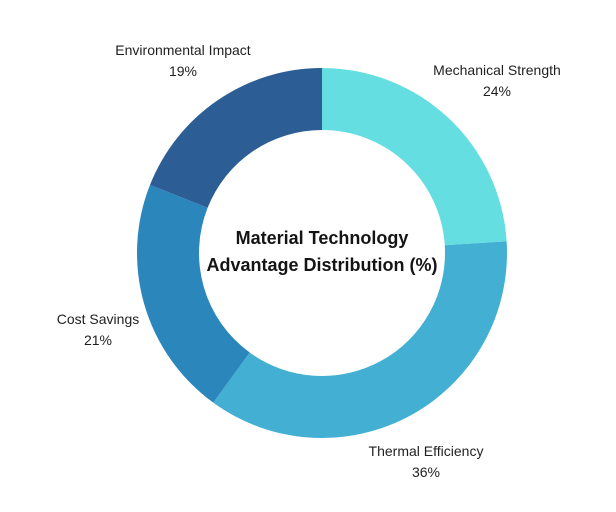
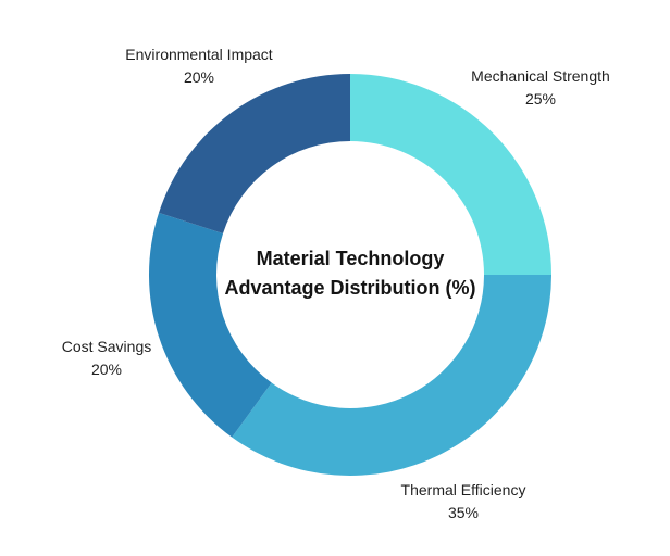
Mechanical Strength: 24% -> 25%
Thermal Efficiency: 36% -> 35%
Cost Savings: 21% -> 20%
Environmental Impact: 19% -> 20%
